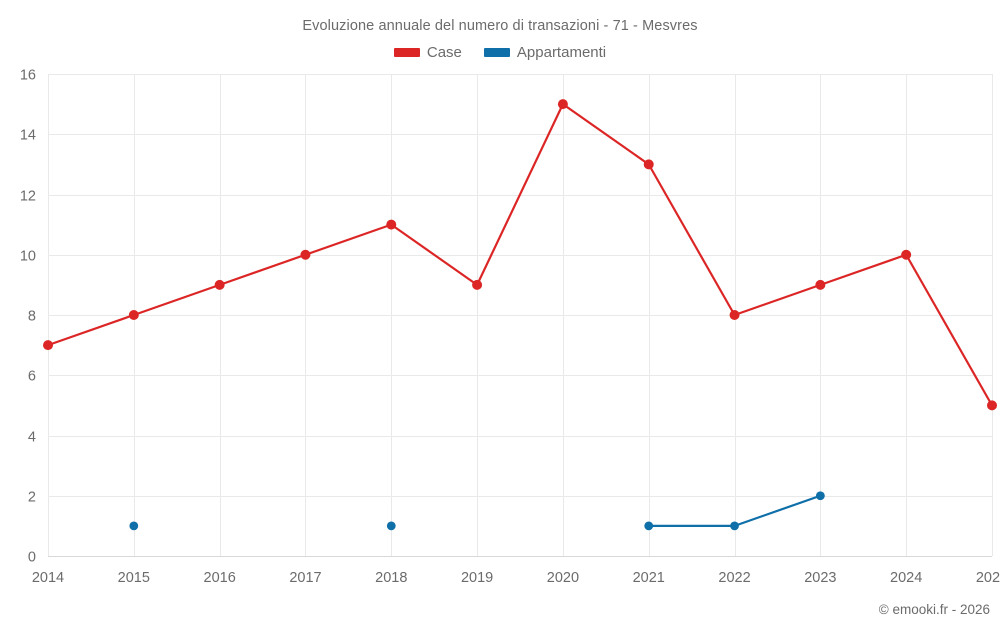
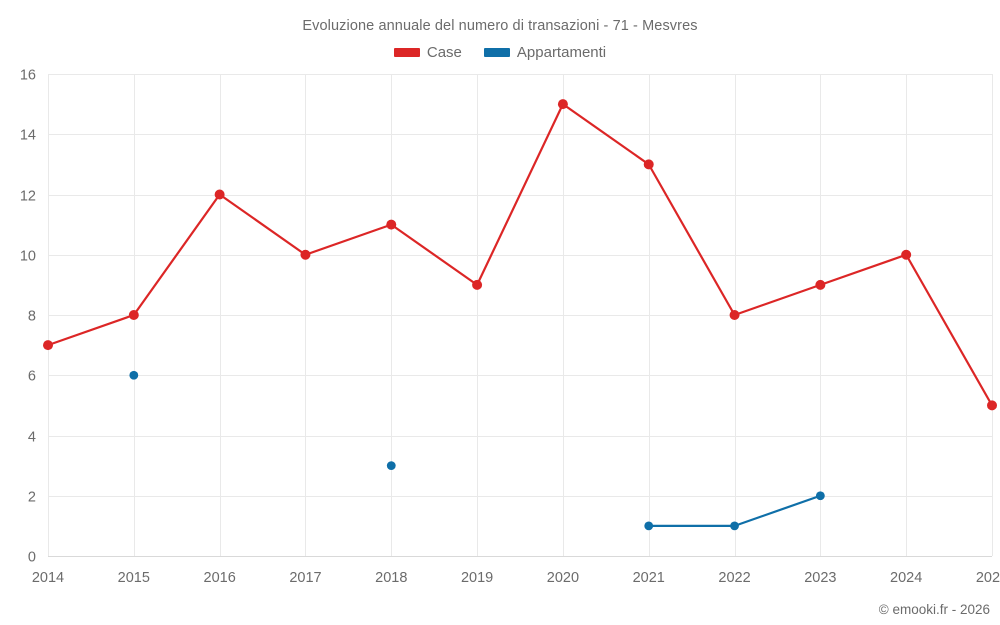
Appartamenti/2015: 1 -> 6
Case/2016: 9 -> 12
Appartamenti/2018: 1 -> 3
